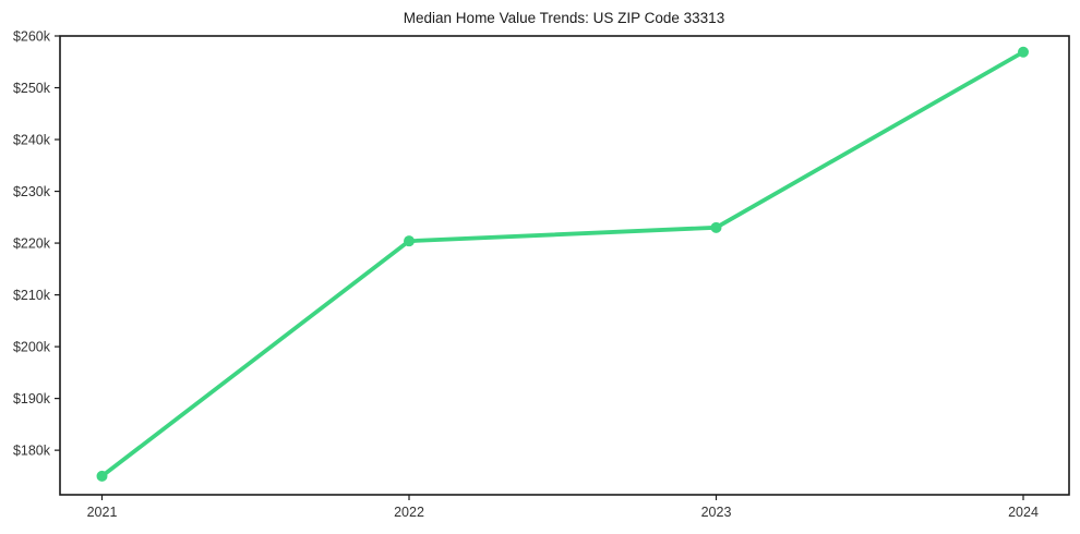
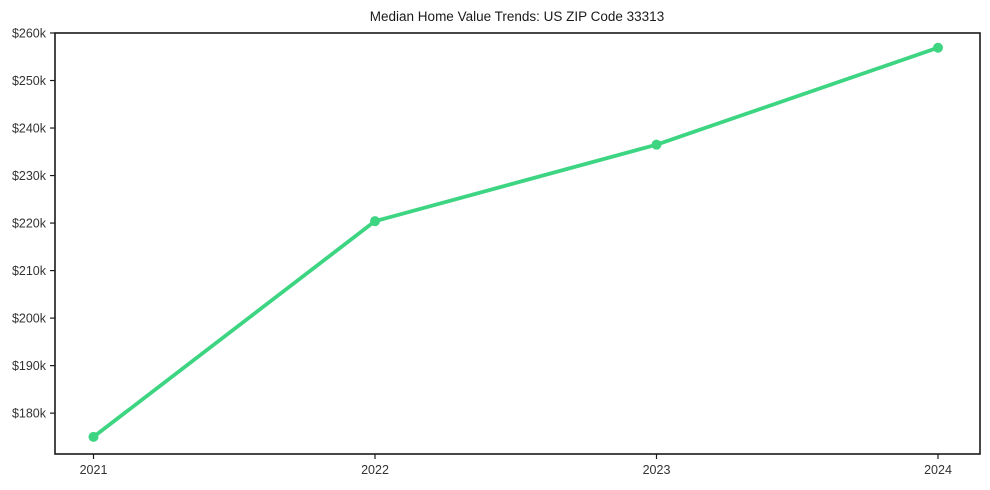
2023: $223k -> $236k
